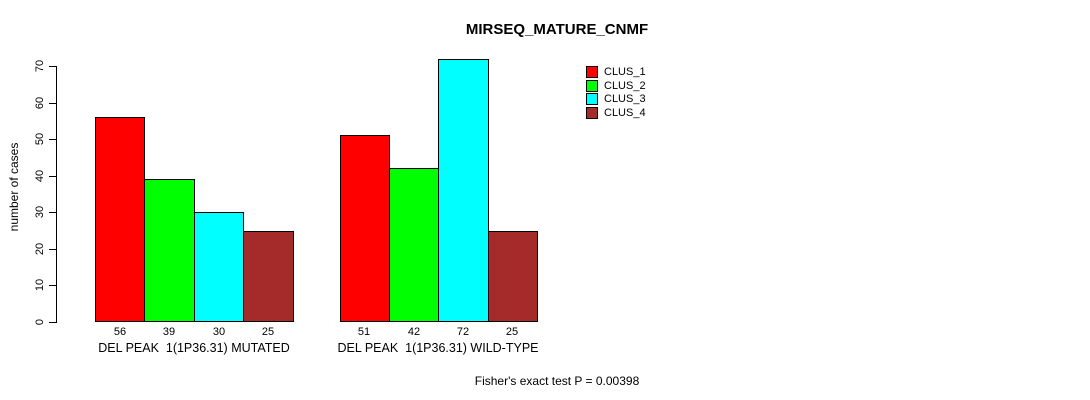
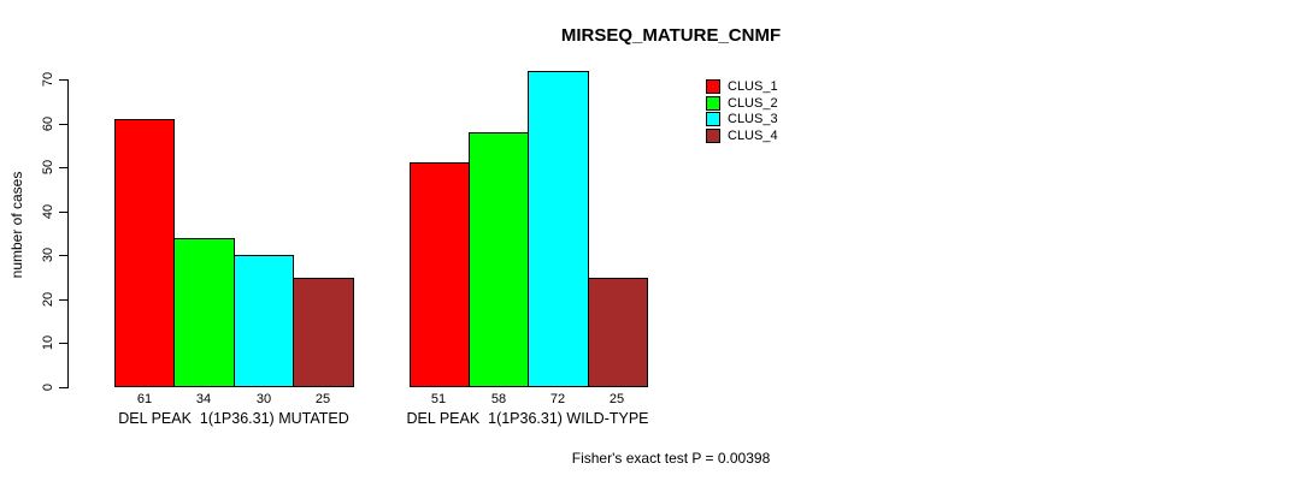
CLUS_1/DEL PEAK 1(1P36.31) MUTATED: 56 -> 61
CLUS_2/DEL PEAK 1(1P36.31) MUTATED: 39 -> 34
CLUS_2/DEL PEAK 1(1P36.31) WILD-TYPE: 42 -> 58
